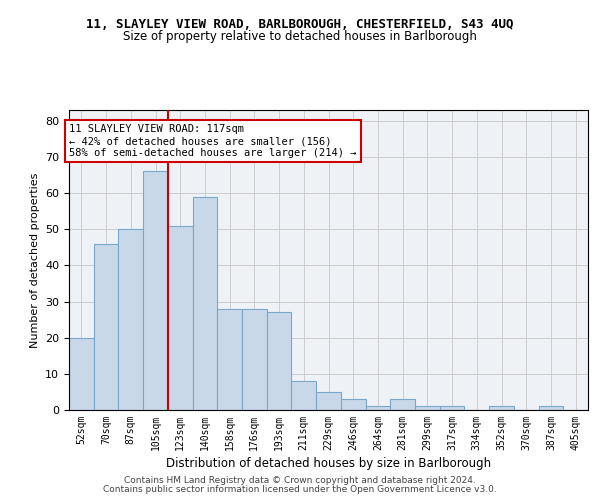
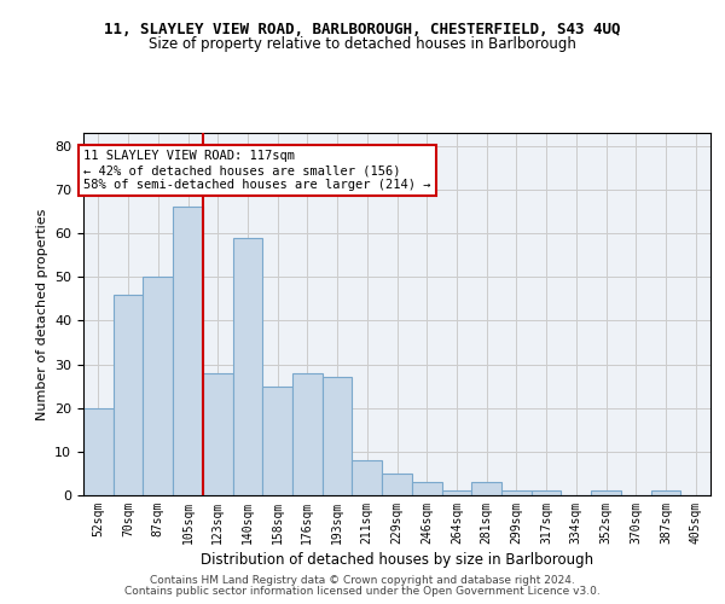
123sqm: 51 -> 28
158sqm: 28 -> 25
